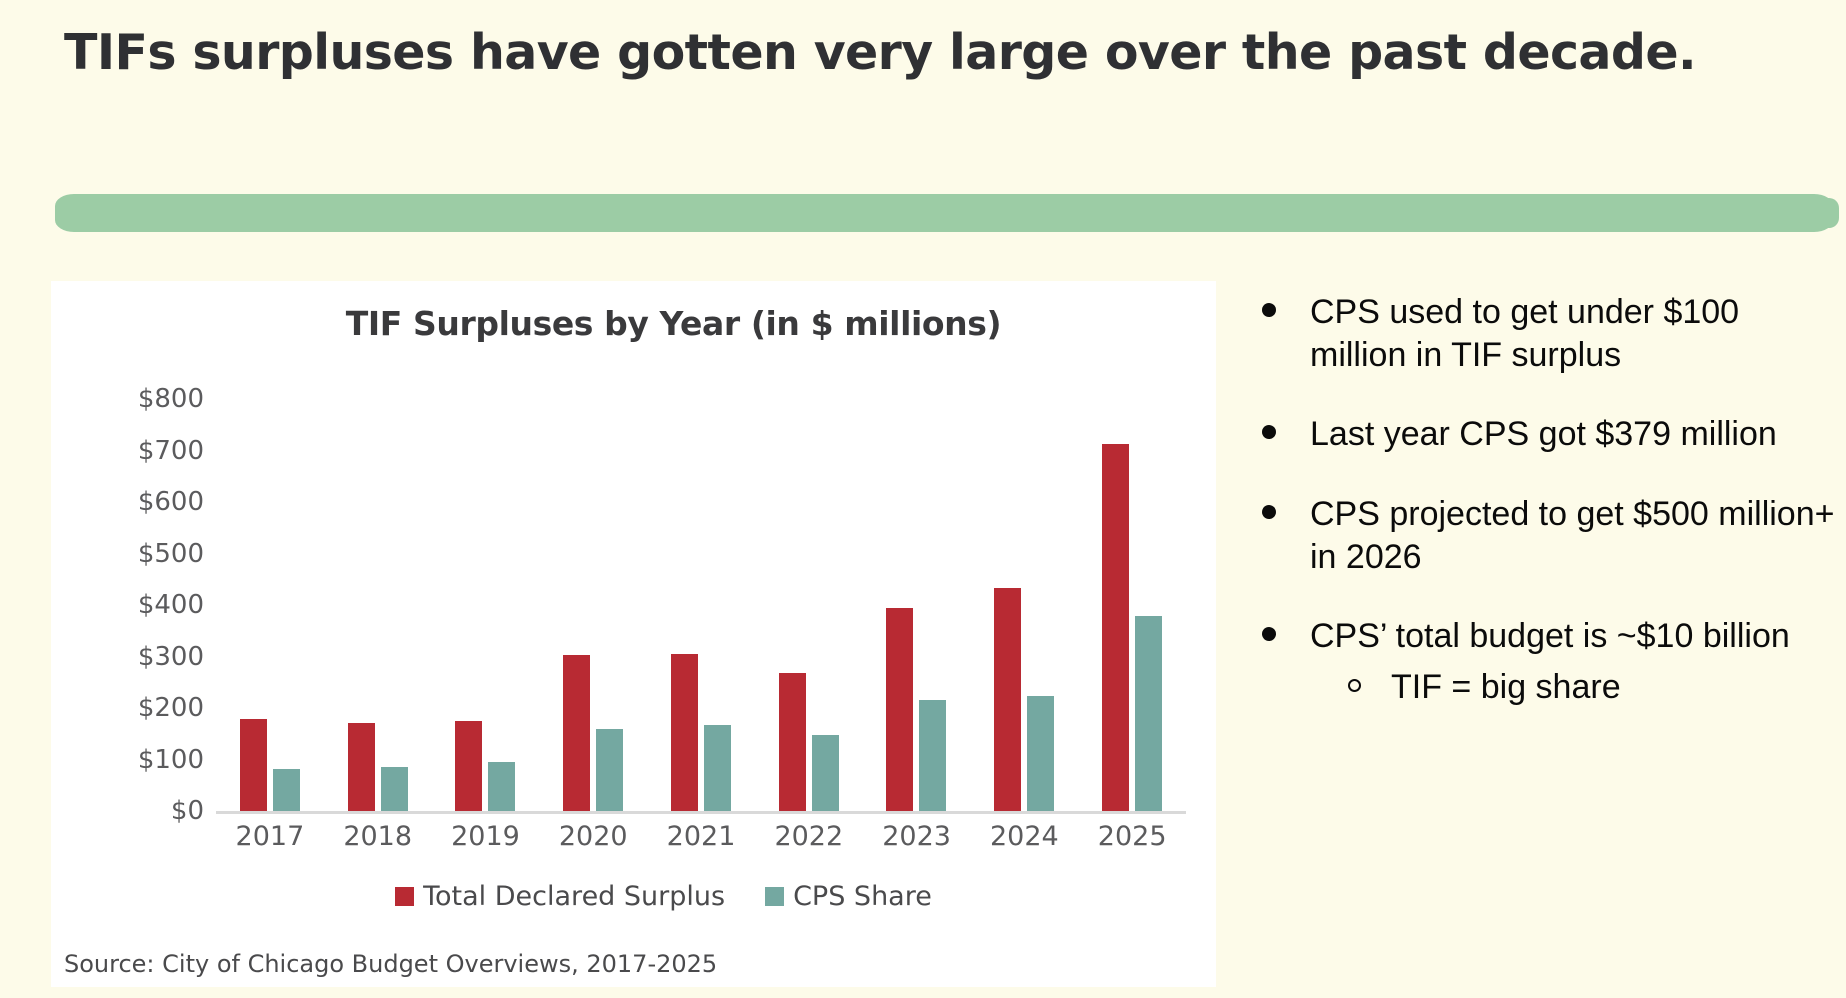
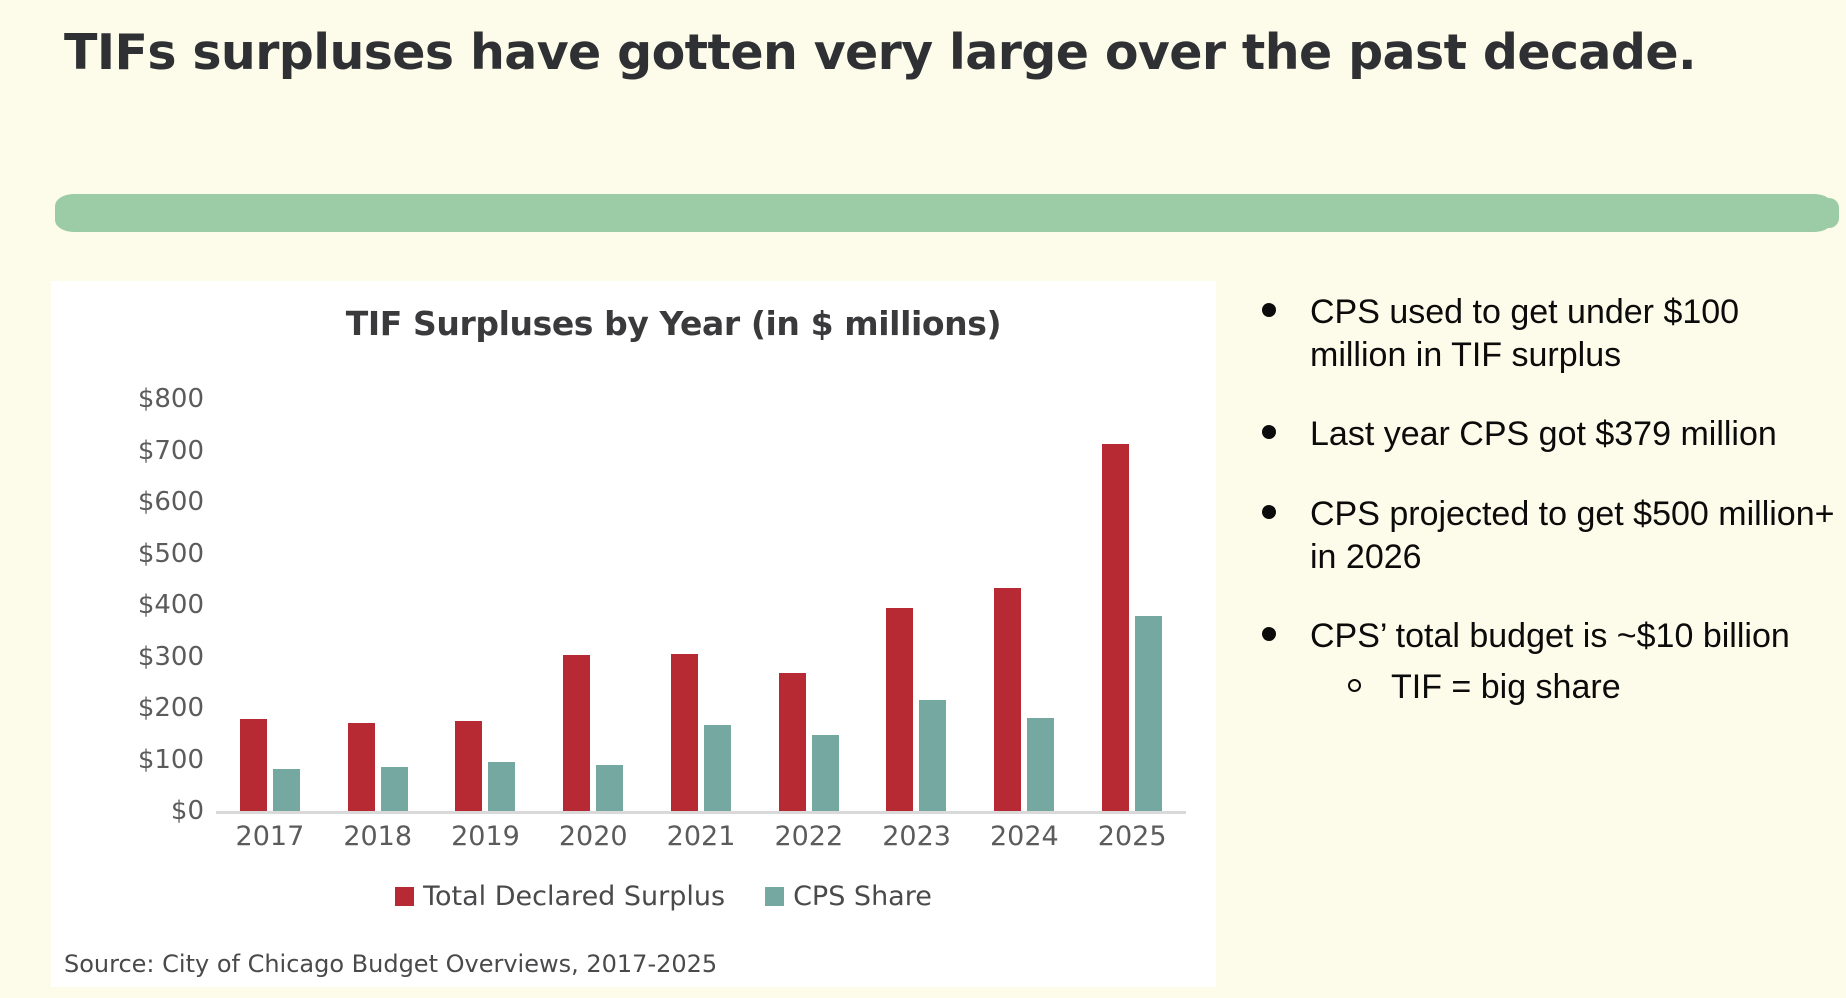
CPS Share/2020: $160 -> $90
CPS Share/2024: $220 -> $180
